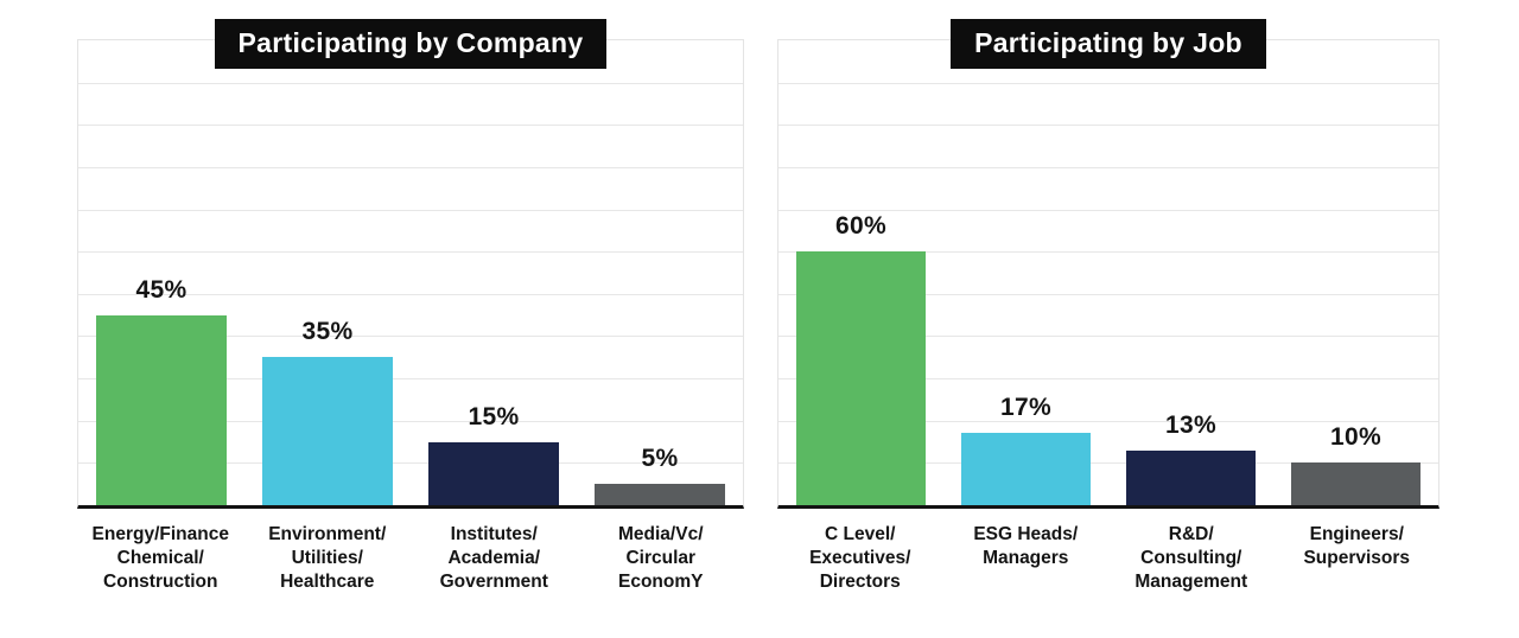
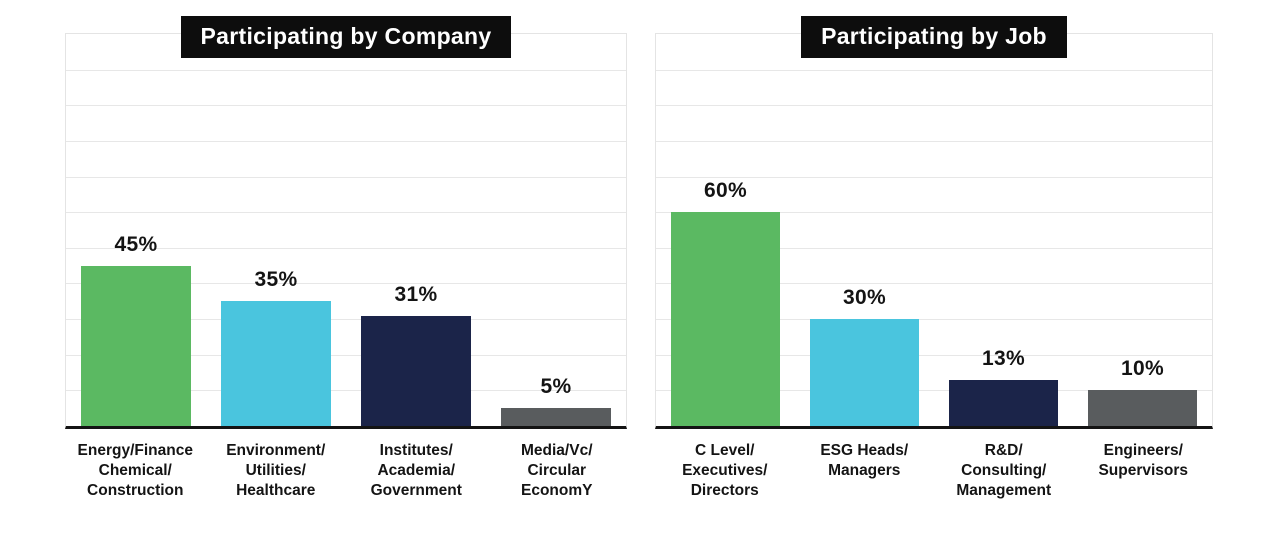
Participating by Company/Institutes/ Academia/ Government: 15% -> 31%
Participating by Job/ESG Heads/ Managers: 17% -> 30%
